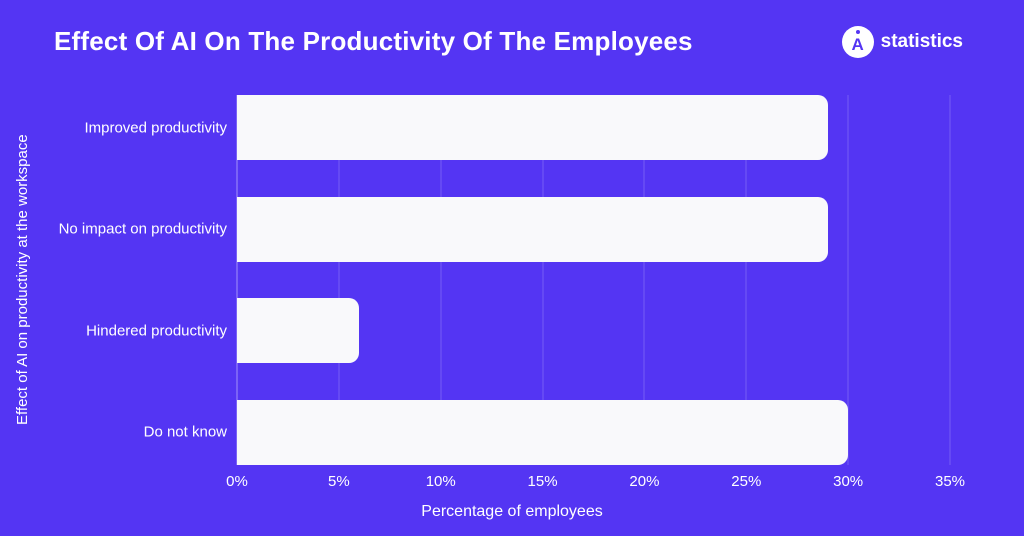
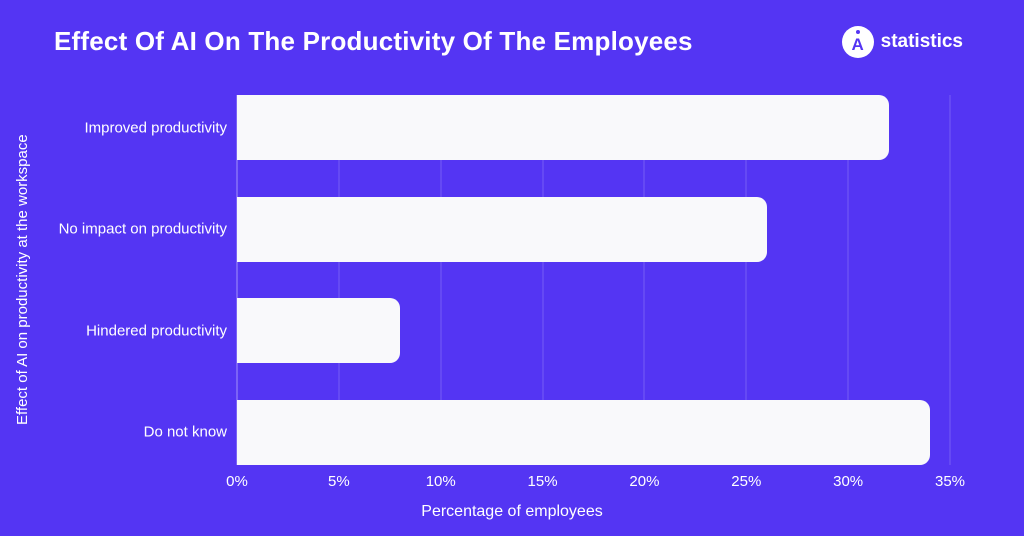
Improved productivity: 29% -> 32%
No impact on productivity: 29% -> 26%
Hindered productivity: 6% -> 8%
Do not know: 30% -> 34%
